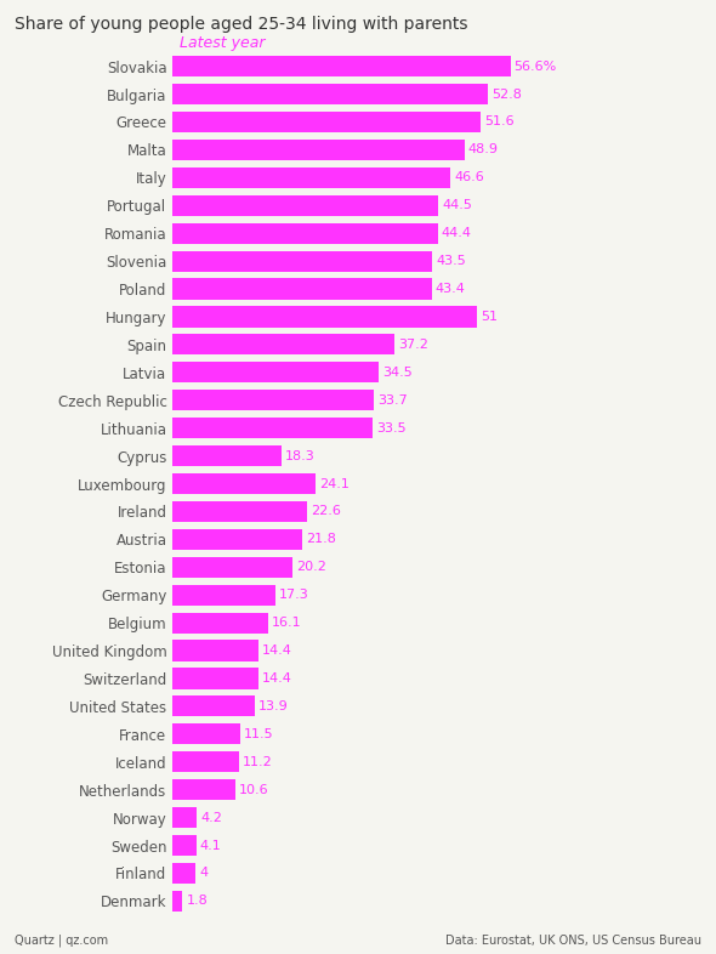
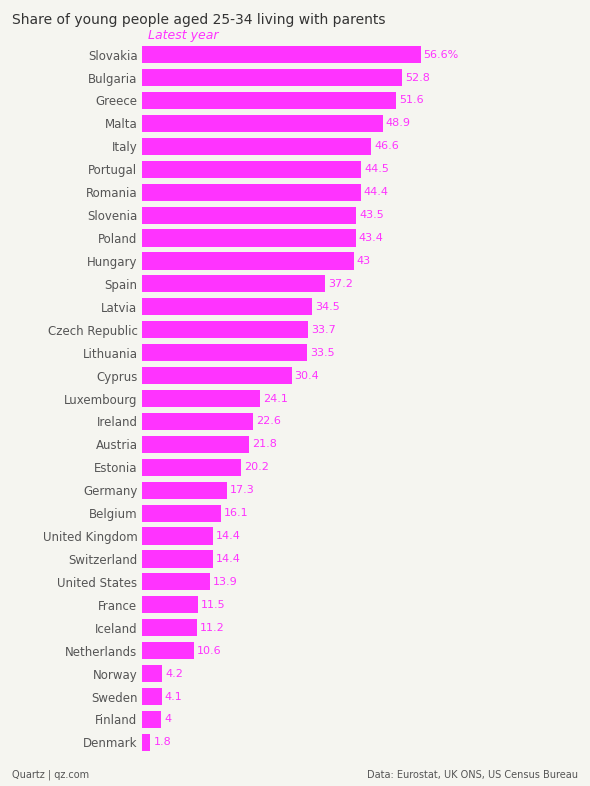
Hungary: 51 -> 43
Cyprus: 18.3 -> 30.4
